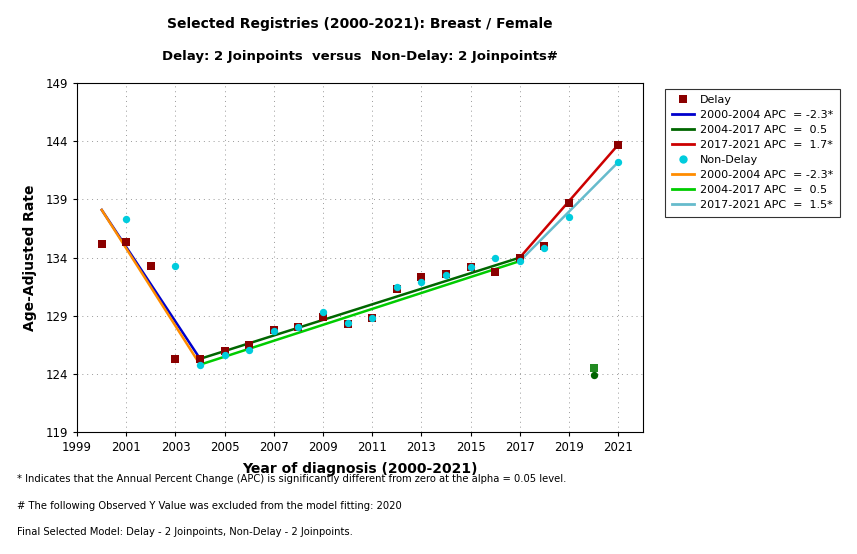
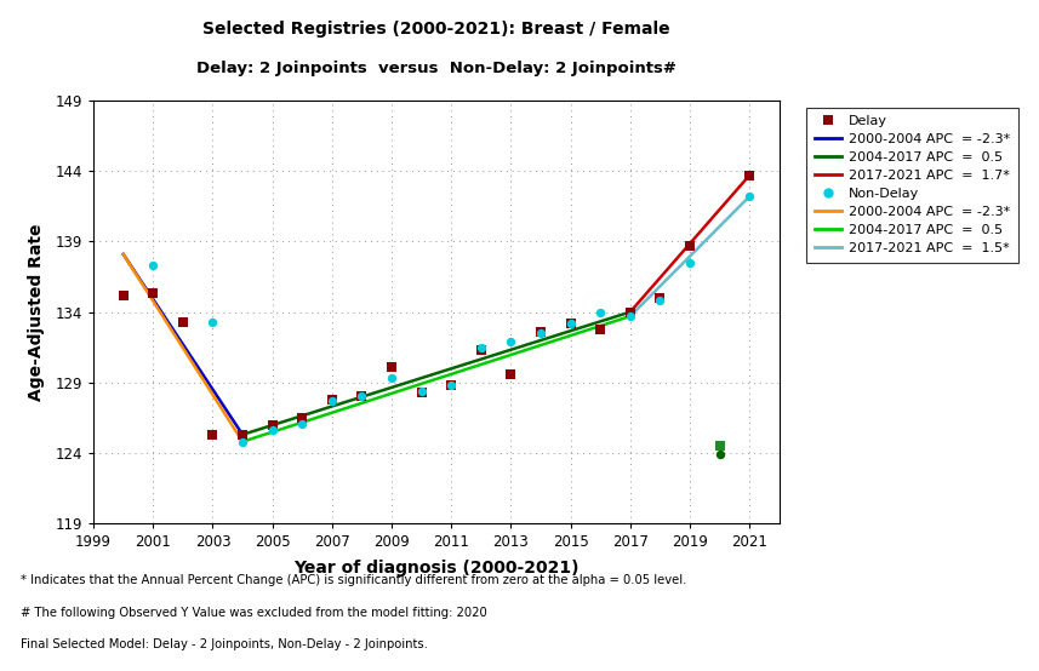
Delay/2009: 128.9 -> 130.1
Delay/2013: 132.3 -> 129.6
